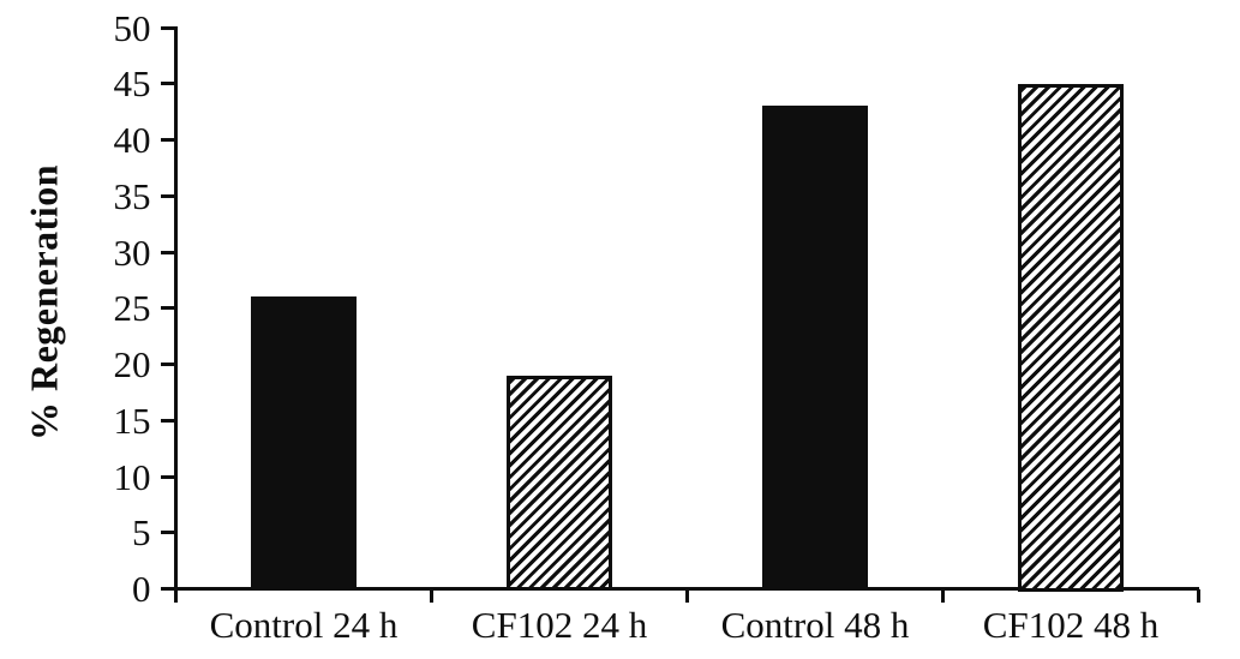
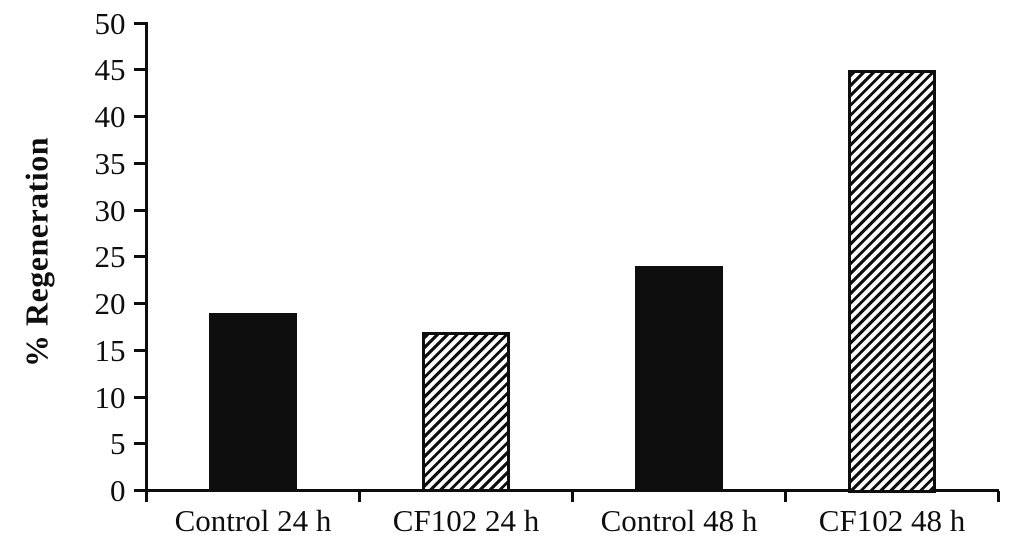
Control 24 h: 26 -> 19
CF102 24 h: 19 -> 17
Control 48 h: 43 -> 24
